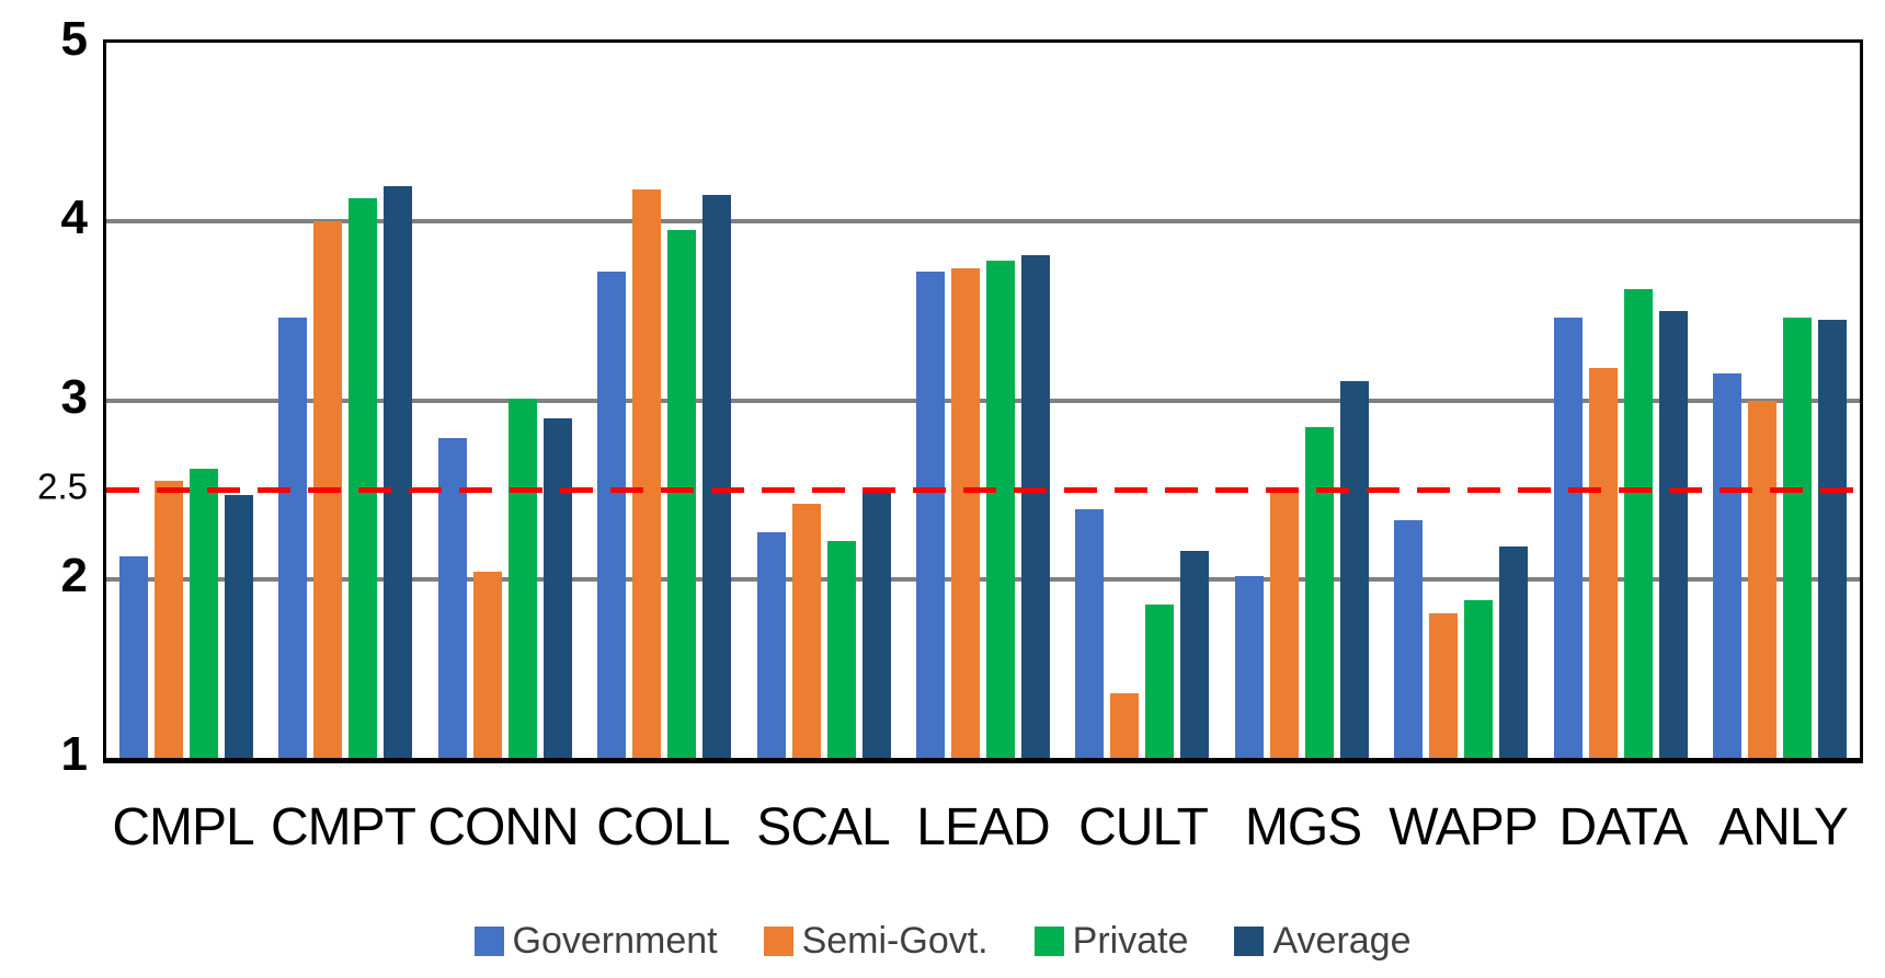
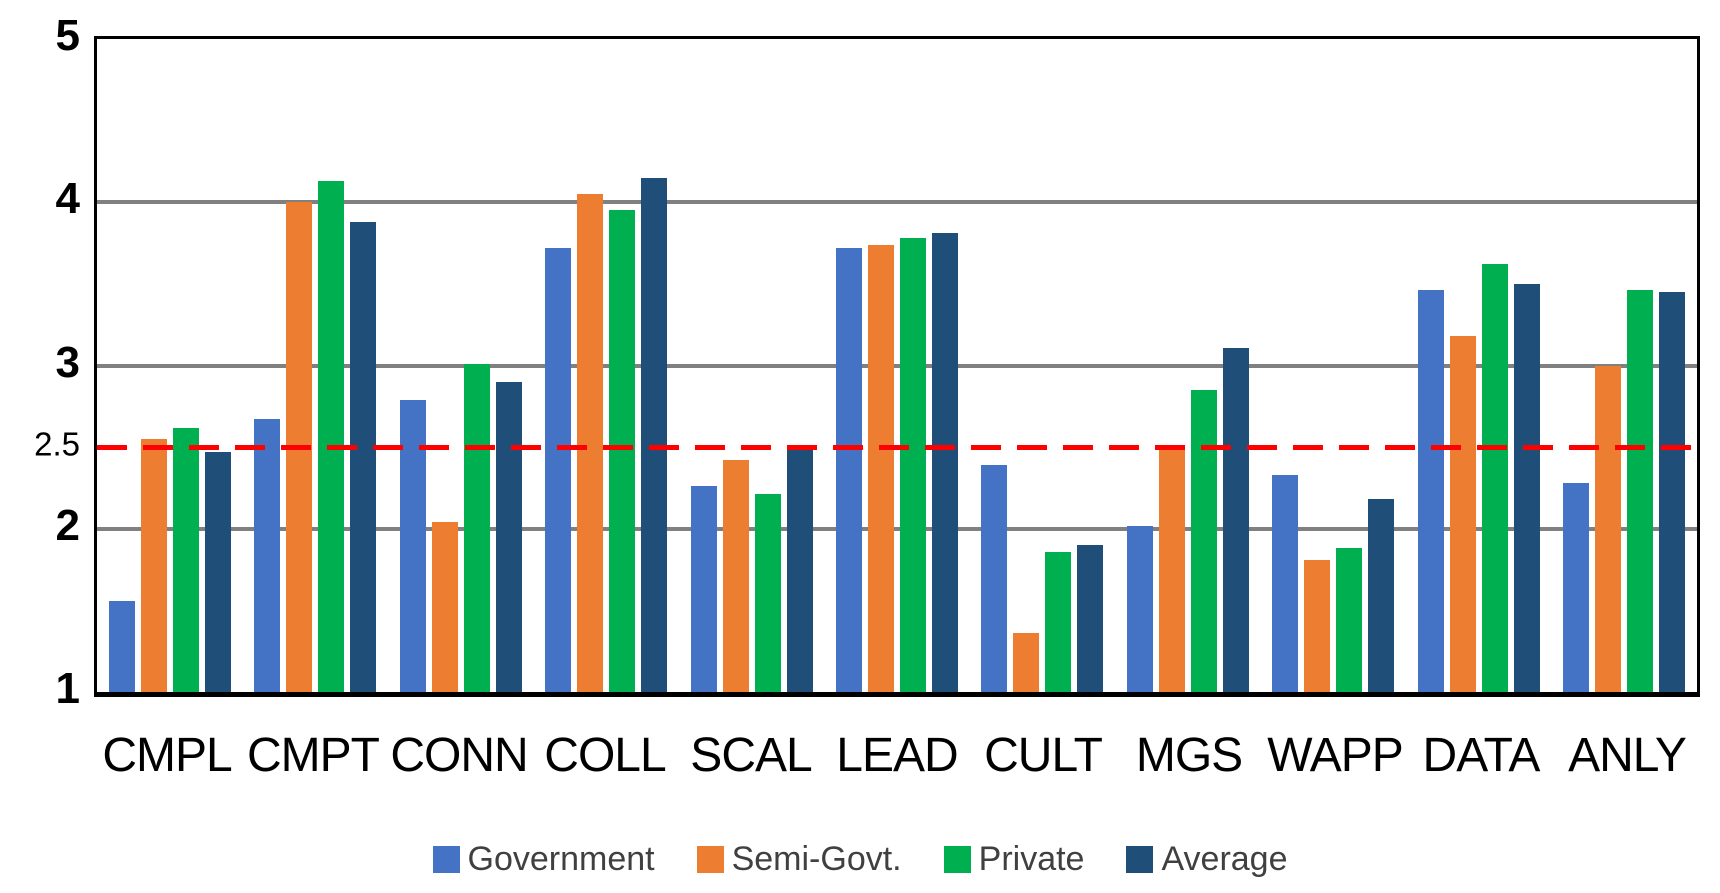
Government/CMPL: 2.13 -> 1.56
Government/CMPT: 3.46 -> 2.67
Average/CMPT: 4.20 -> 3.88
Semi-Govt./COLL: 4.18 -> 4.05
Average/CULT: 2.16 -> 1.90
Government/ANLY: 3.15 -> 2.28
